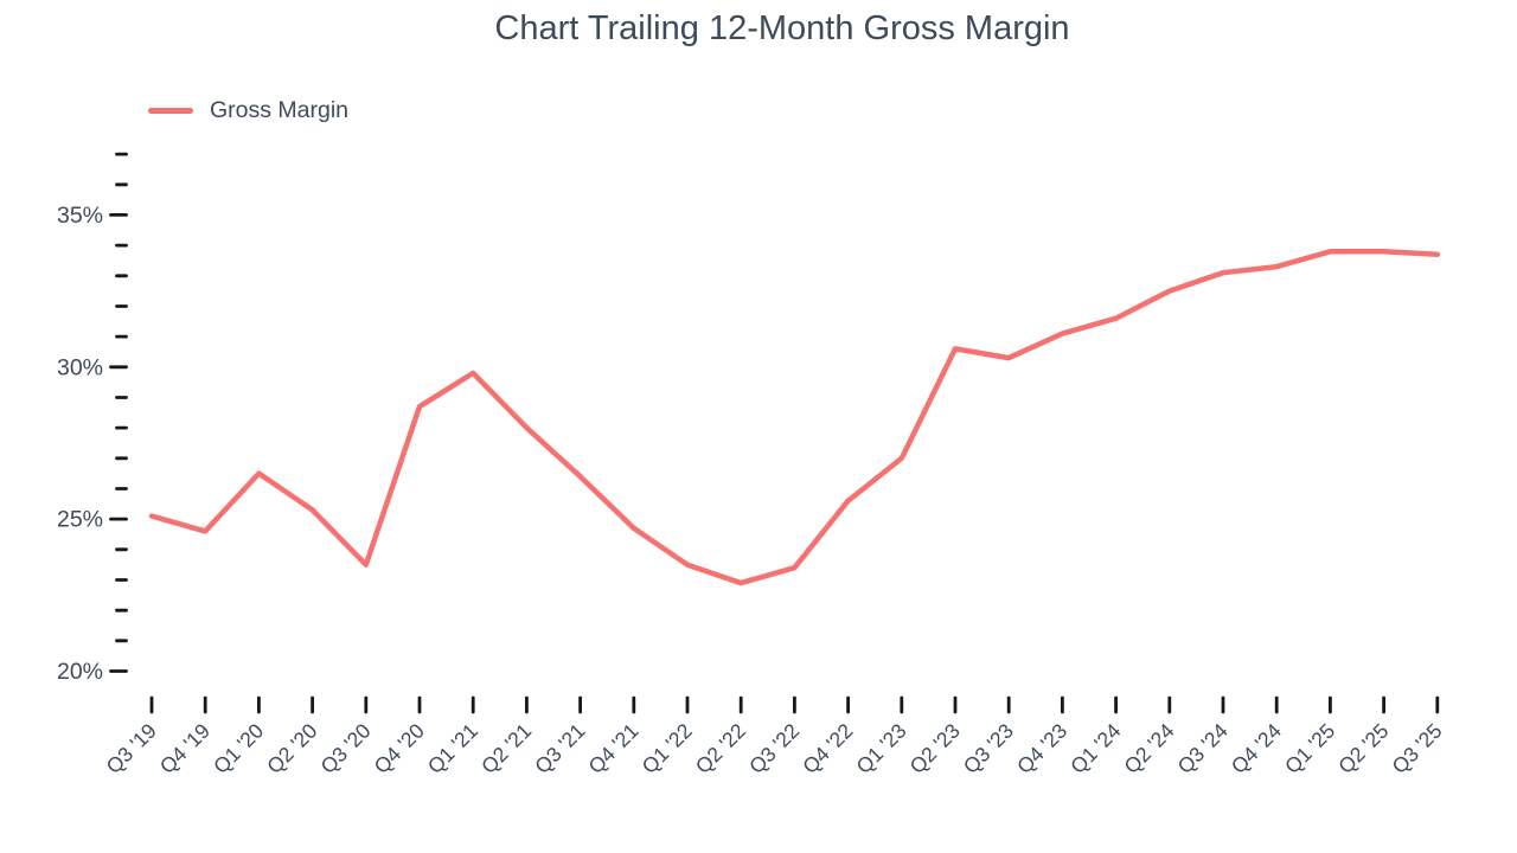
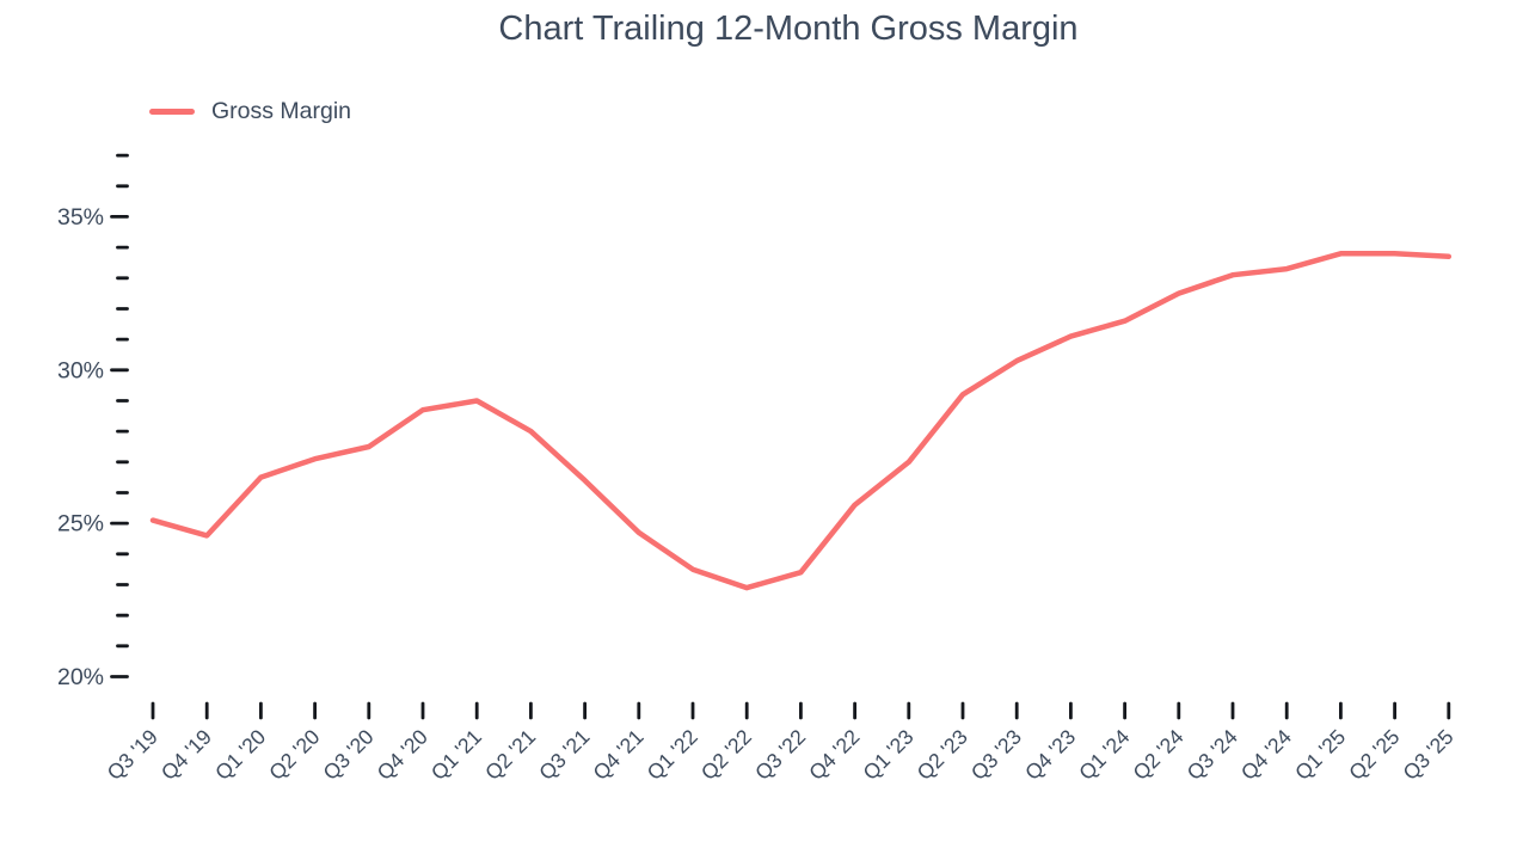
Q2 '20: 25.3% -> 27.1%
Q3 '20: 23.5% -> 27.5%
Q1 '21: 29.8% -> 29.0%
Q2 '23: 30.6% -> 29.2%
